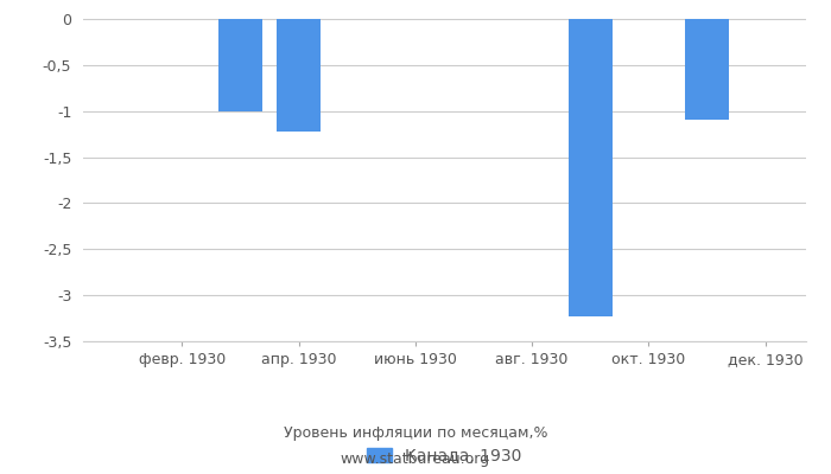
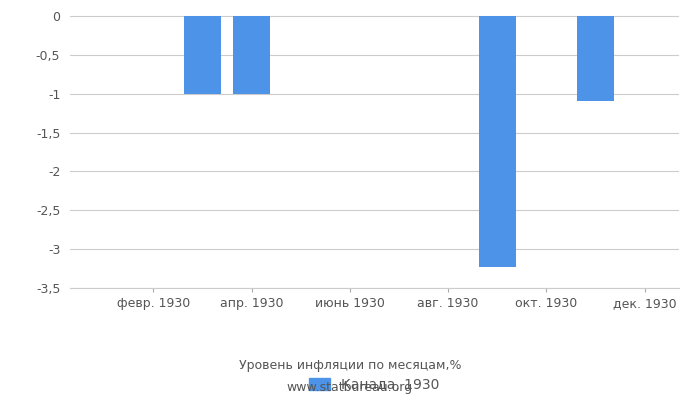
апр. 1930: -1,22 -> -1,00
